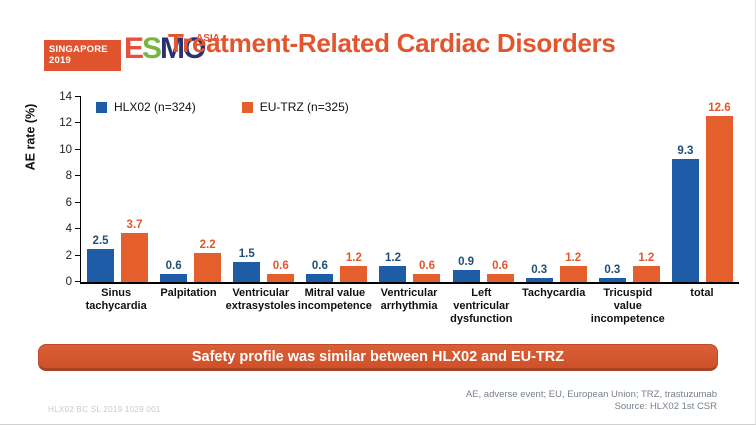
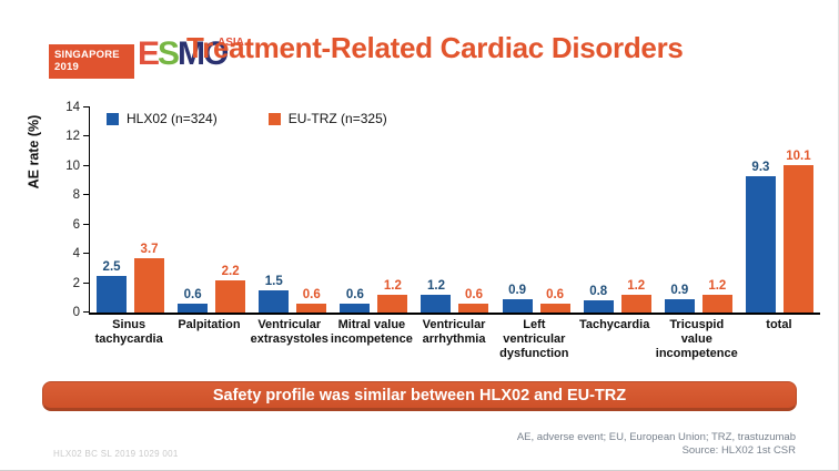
HLX02 (n=324)/Tachycardia: 0.3 -> 0.8
HLX02 (n=324)/Tricuspid value incompetence: 0.3 -> 0.9
EU-TRZ (n=325)/total: 12.6 -> 10.1
